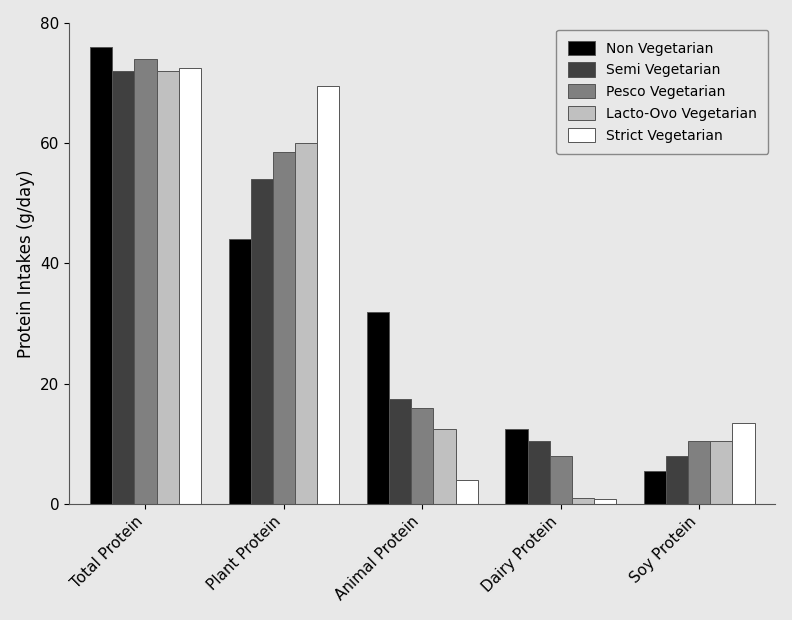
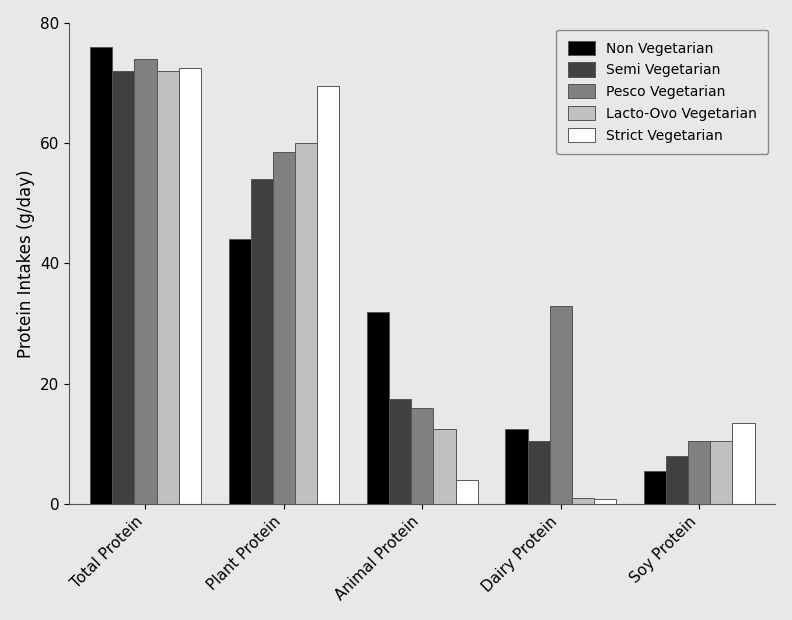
Pesco Vegetarian/Dairy Protein: 8.0 -> 33.0
